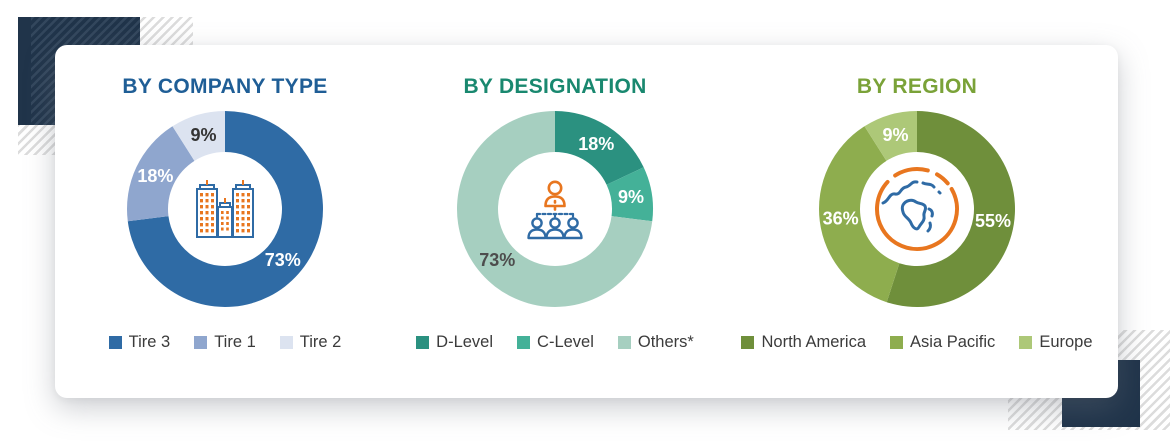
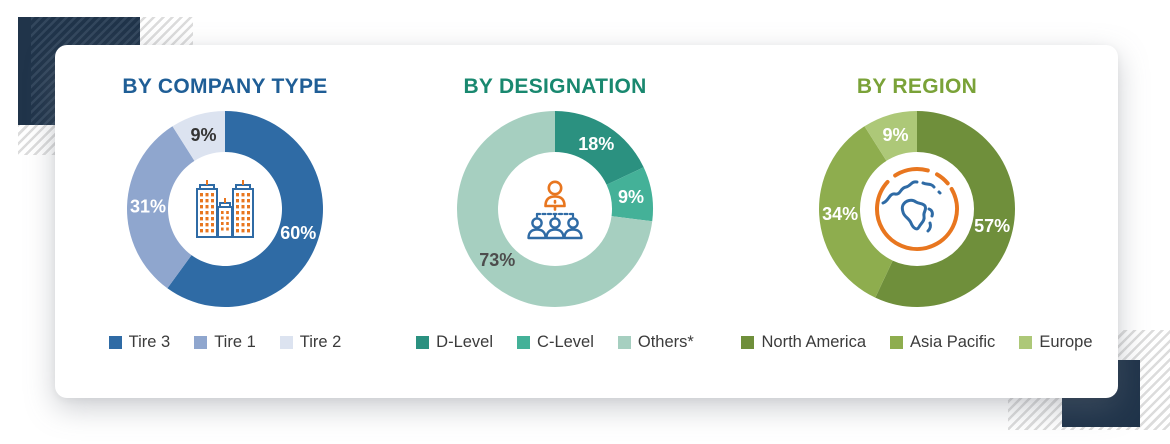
BY COMPANY TYPE/Tire 3: 73% -> 60%
BY COMPANY TYPE/Tire 1: 18% -> 31%
BY REGION/North America: 55% -> 57%
BY REGION/Asia Pacific: 36% -> 34%
